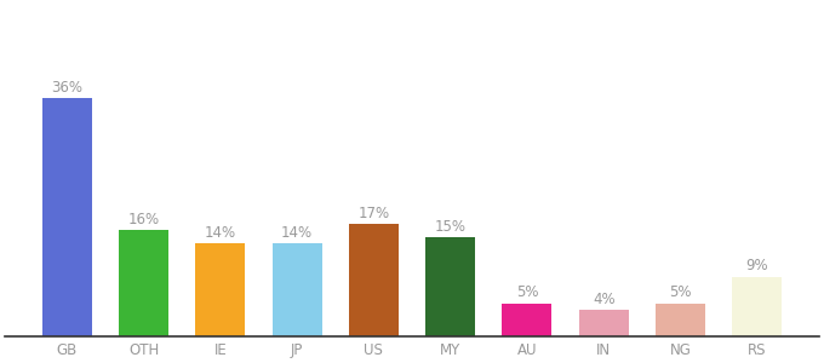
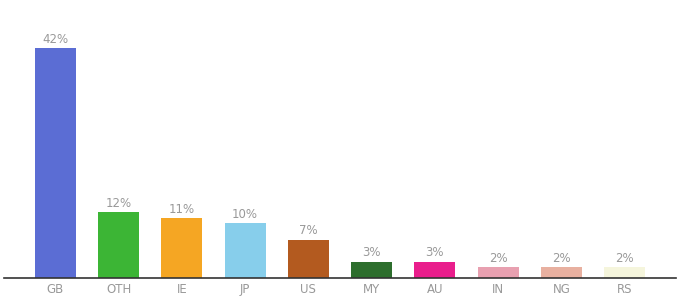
GB: 36% -> 42%
OTH: 16% -> 12%
IE: 14% -> 11%
JP: 14% -> 10%
US: 17% -> 7%
MY: 15% -> 3%
AU: 5% -> 3%
IN: 4% -> 2%
NG: 5% -> 2%
RS: 9% -> 2%
